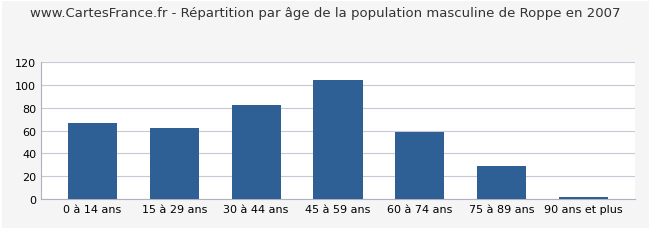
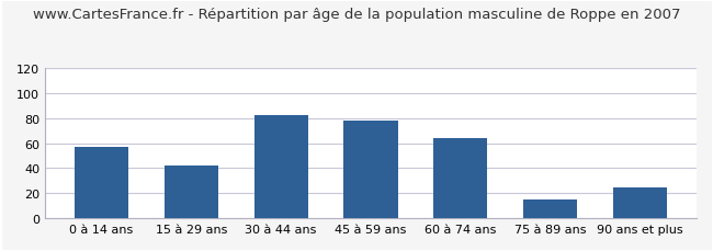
0 à 14 ans: 67 -> 57
15 à 29 ans: 62 -> 42
45 à 59 ans: 104 -> 78
60 à 74 ans: 59 -> 64
75 à 89 ans: 29 -> 15
90 ans et plus: 2 -> 25
